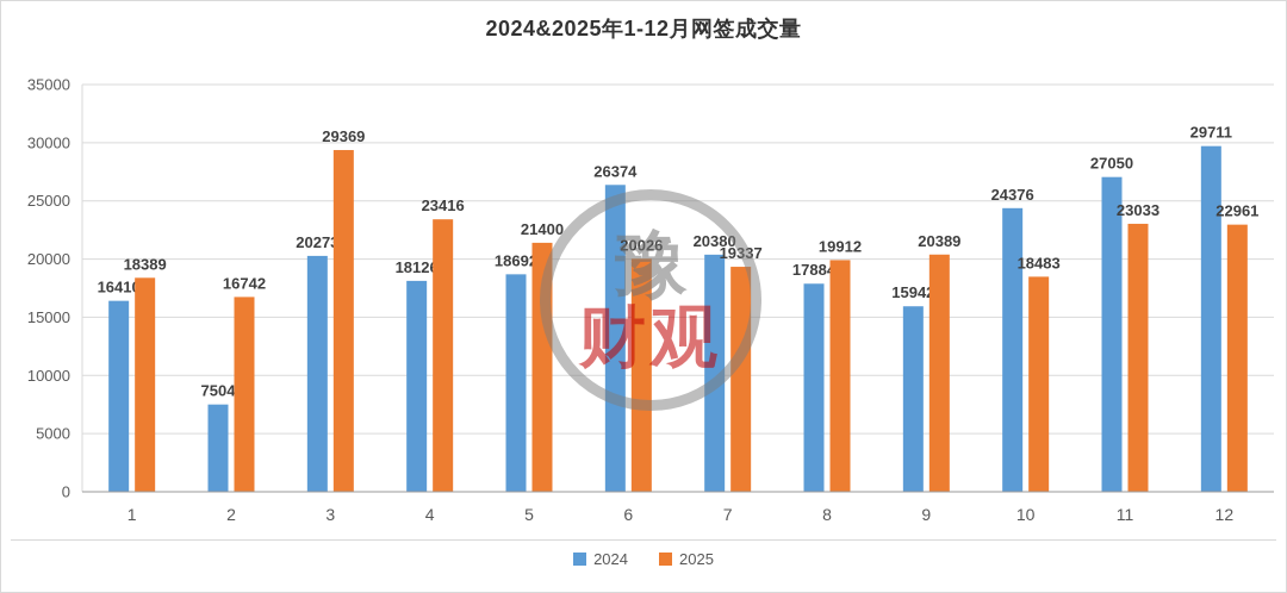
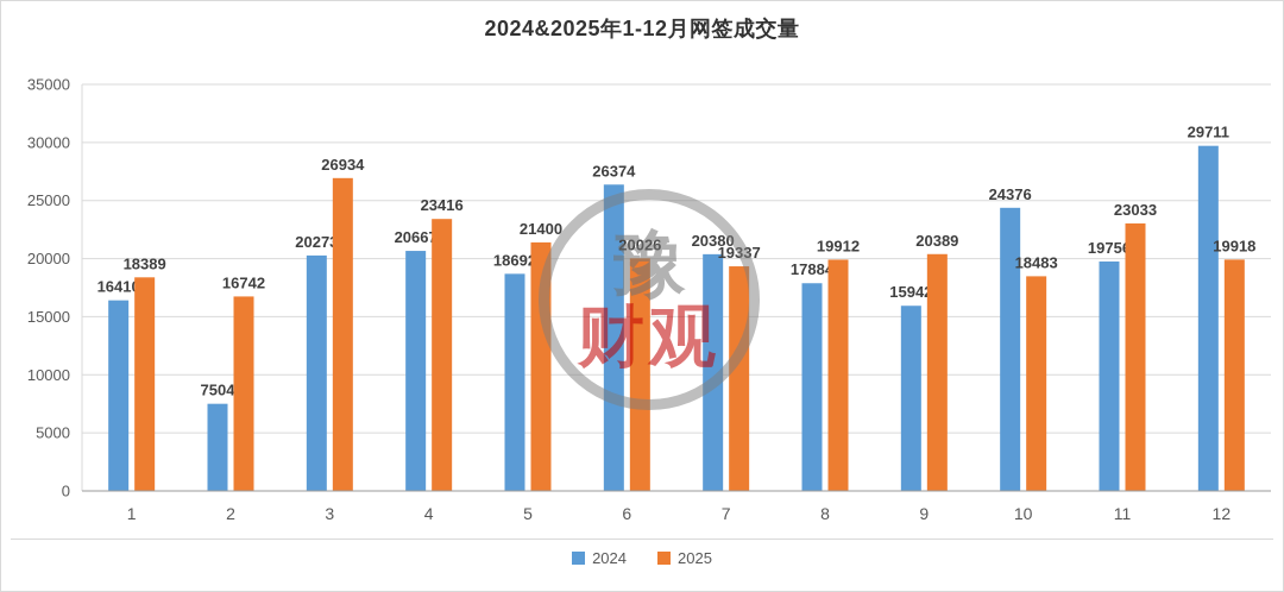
2025/3: 29369 -> 26934
2024/4: 18126 -> 20667
2024/11: 27050 -> 19756
2025/12: 22961 -> 19918
